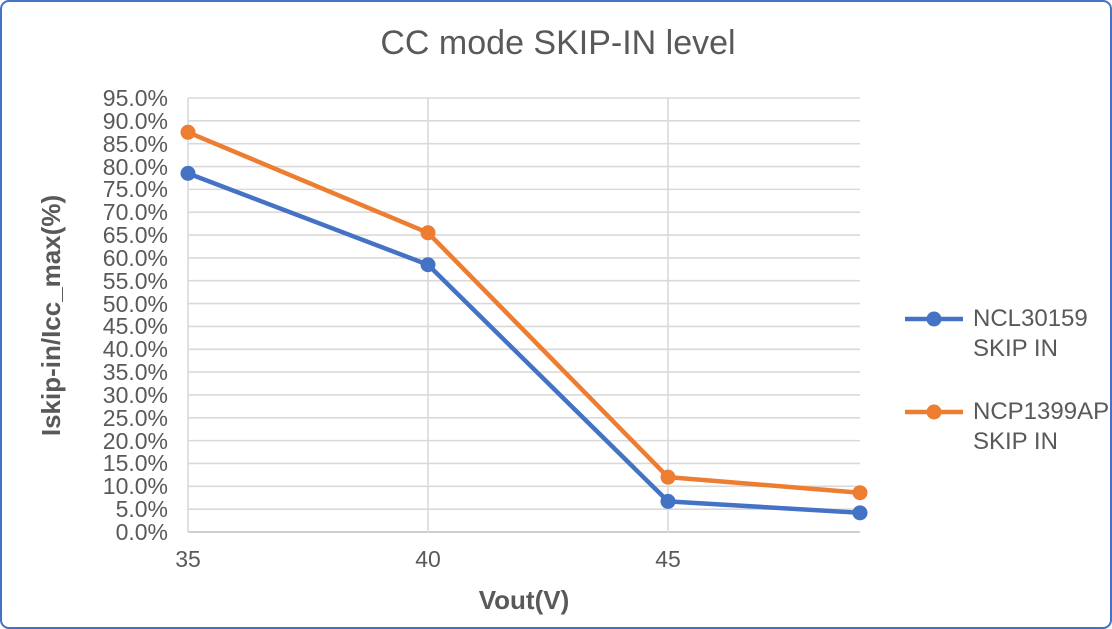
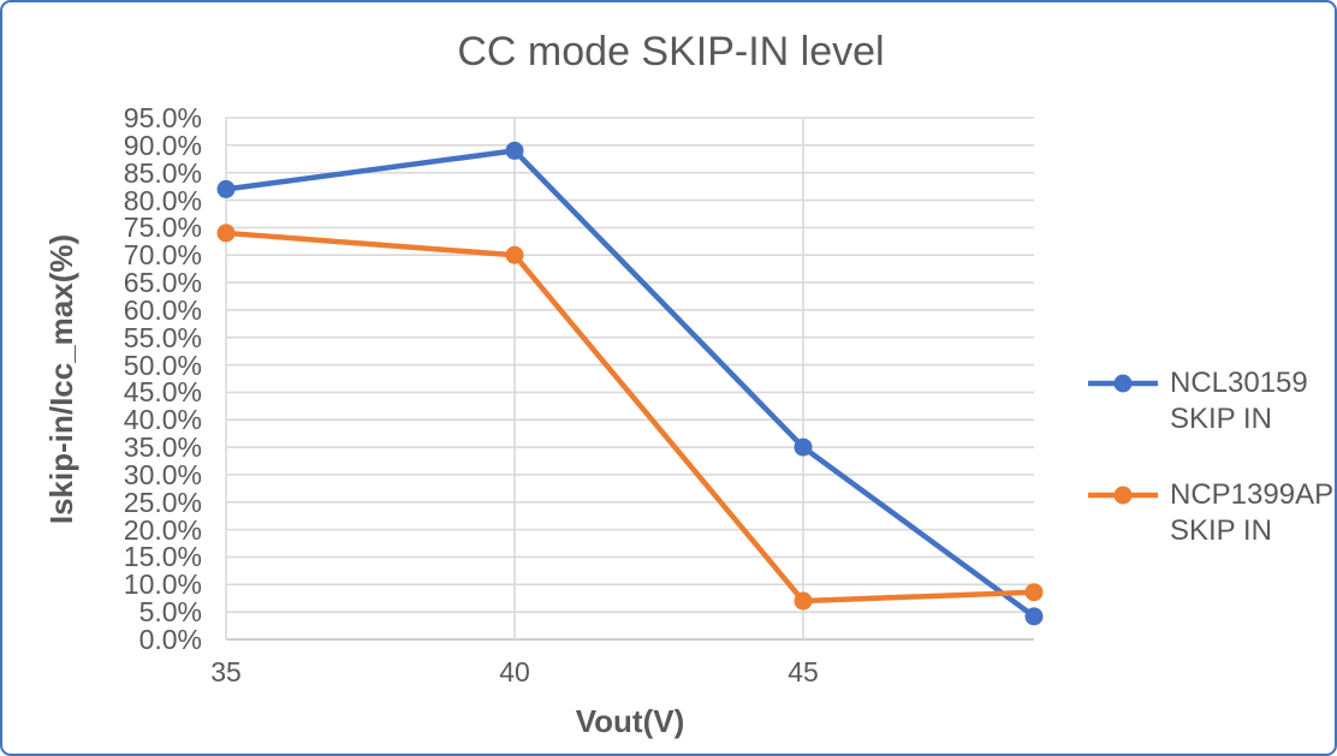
NCL30159 SKIP IN/35: 78% -> 82%
NCP1399AP SKIP IN/35: 88% -> 74%
NCL30159 SKIP IN/40: 58% -> 89%
NCP1399AP SKIP IN/40: 66% -> 70%
NCL30159 SKIP IN/45: 7% -> 35%
NCP1399AP SKIP IN/45: 12% -> 7%
